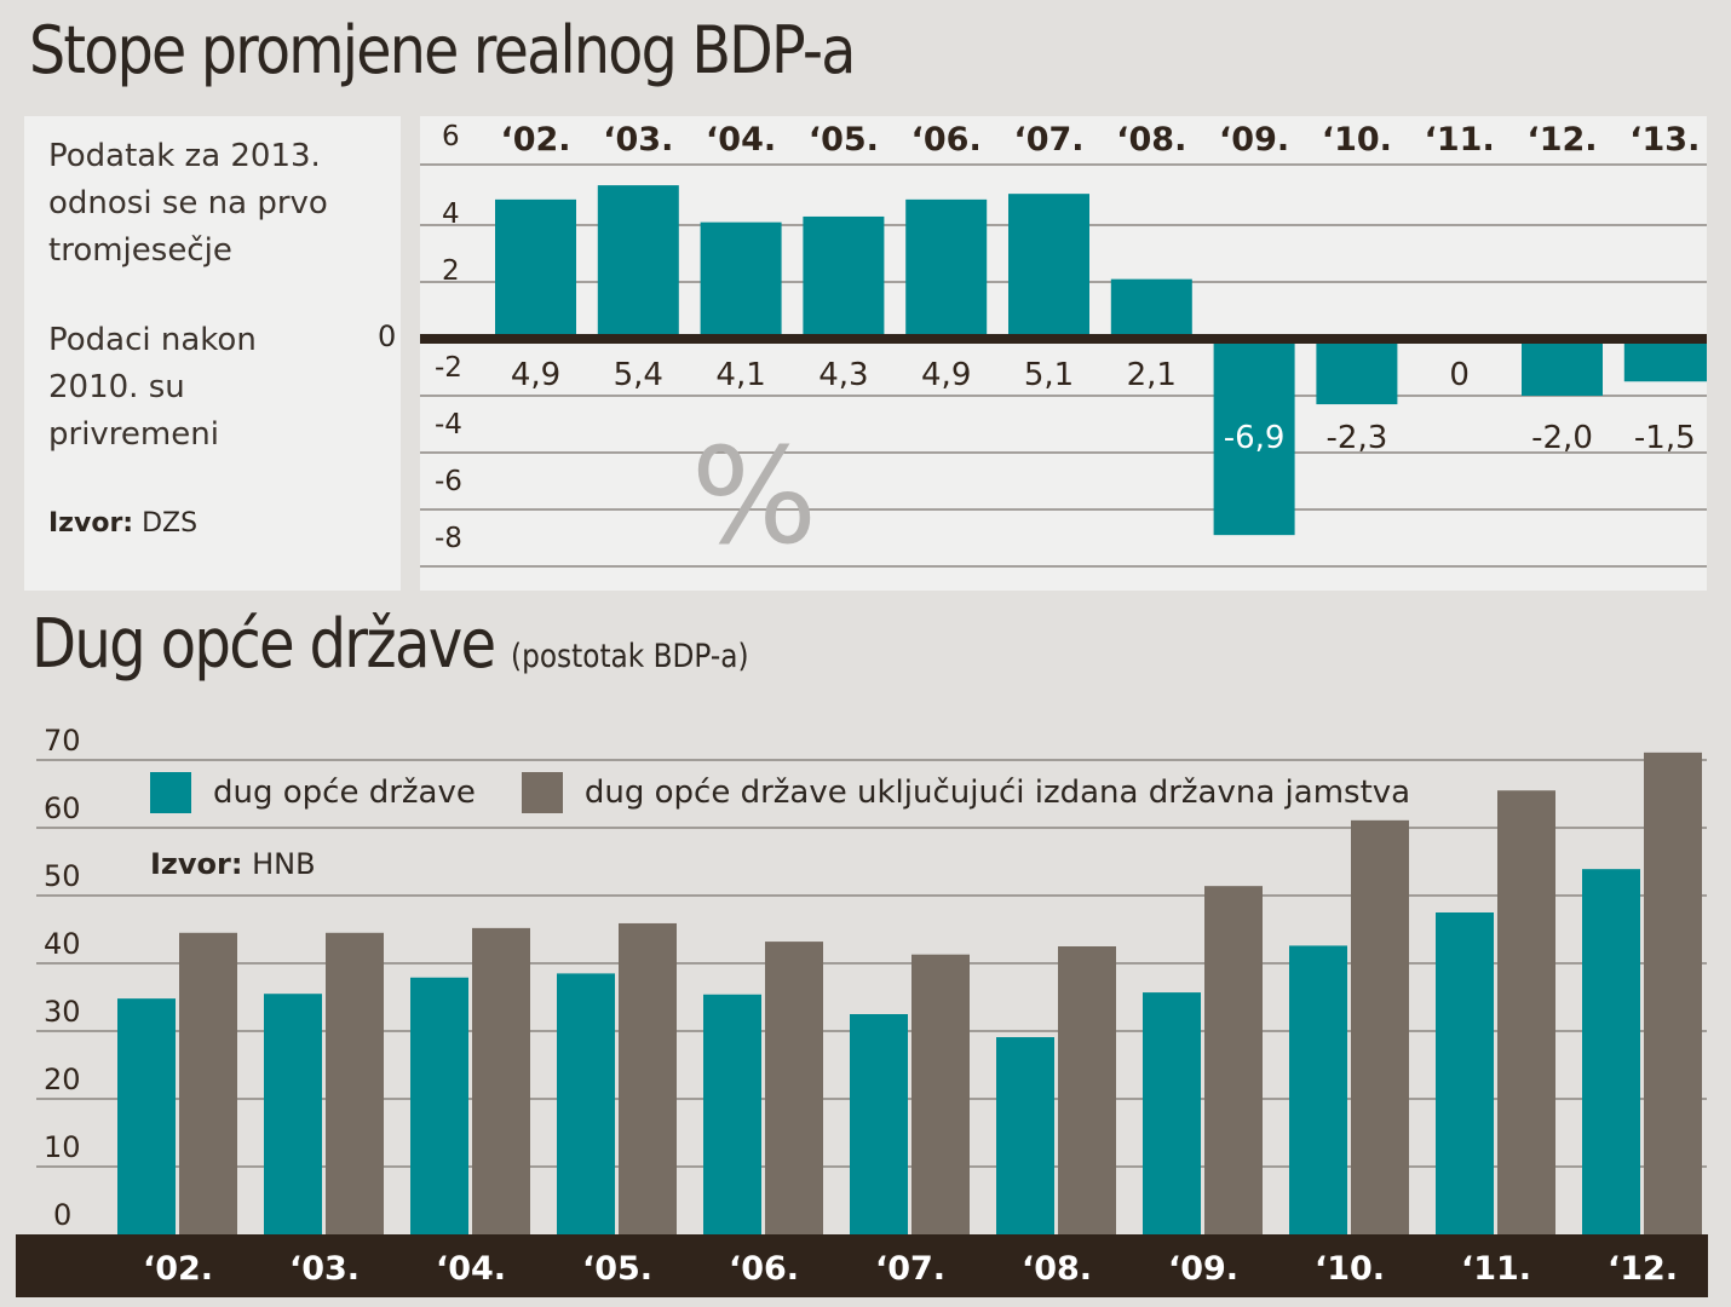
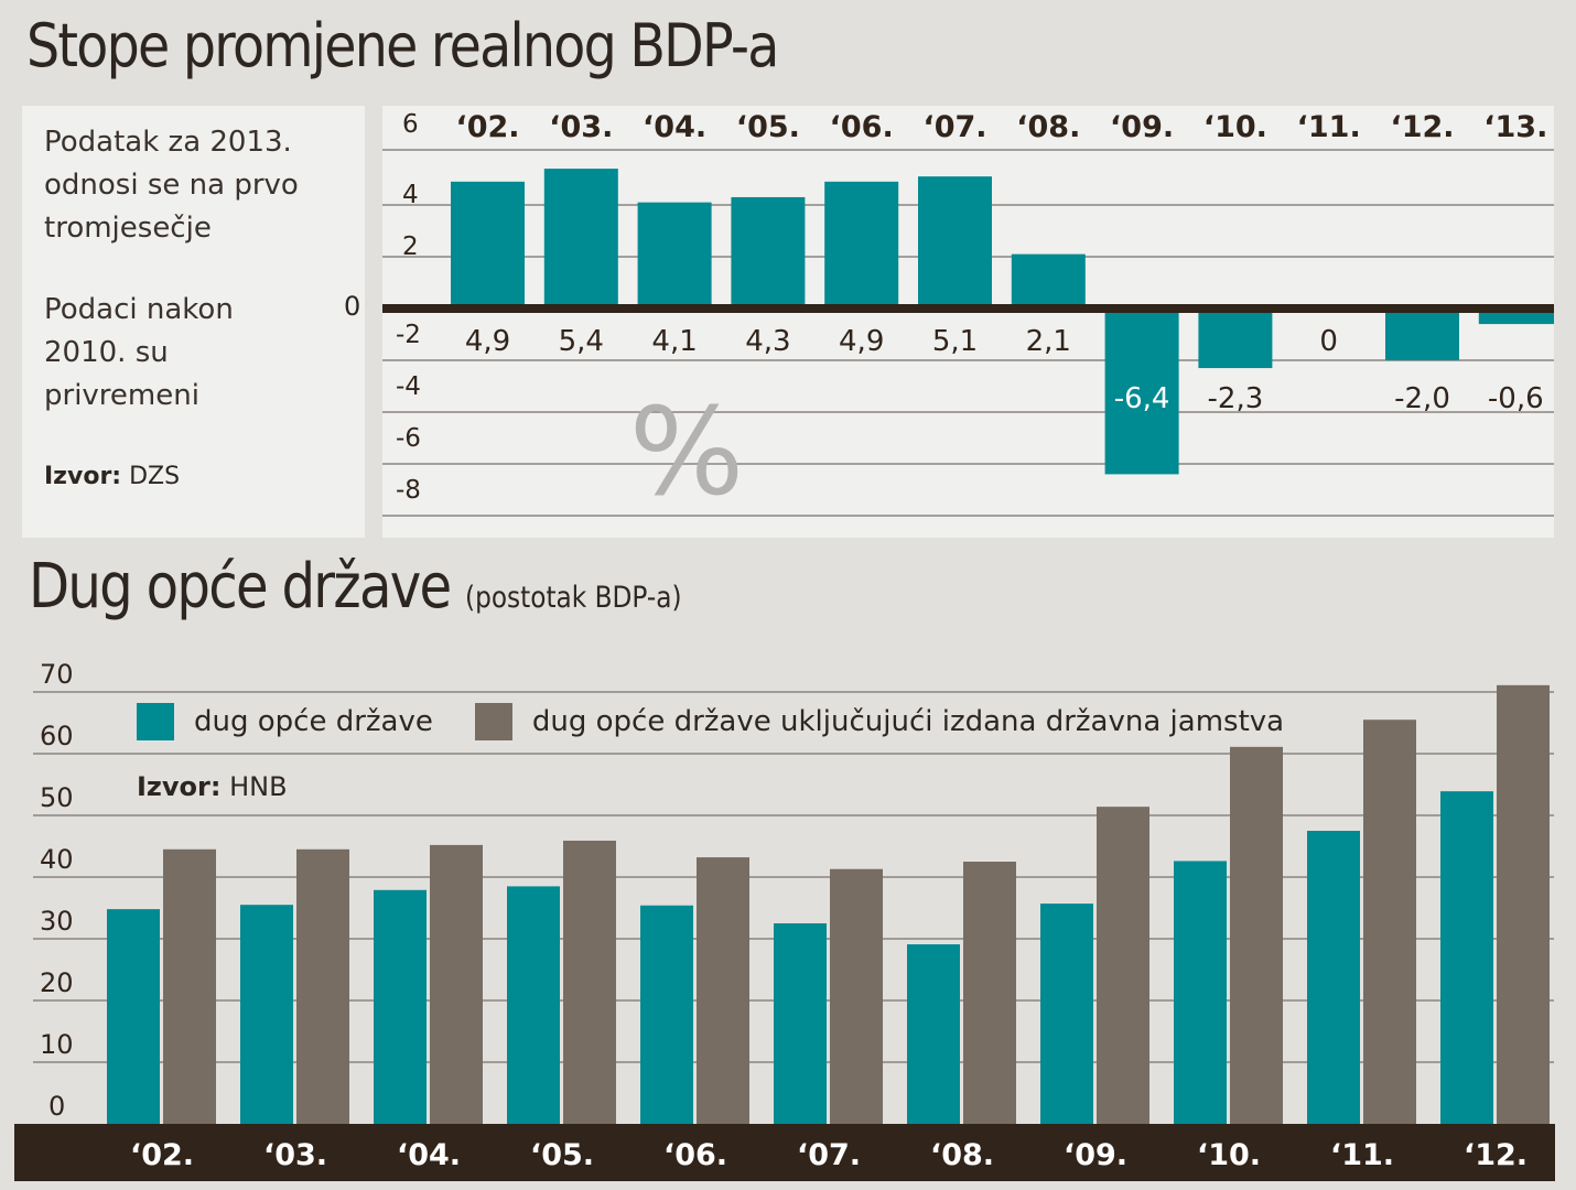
Stope promjene realnog BDP-a/‘09.: -6,9 -> -6,4
Stope promjene realnog BDP-a/‘13.: -1,5 -> -0,6
